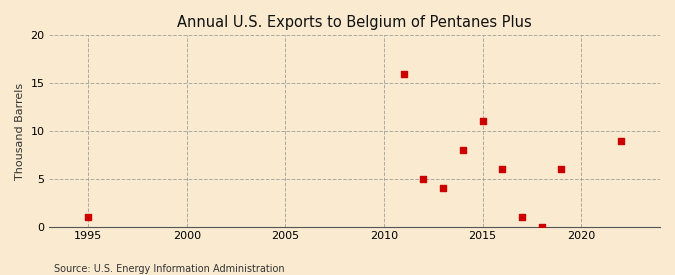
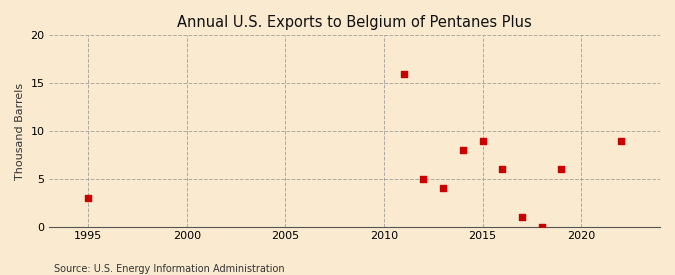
1995: 1 -> 3
2015: 11 -> 9
